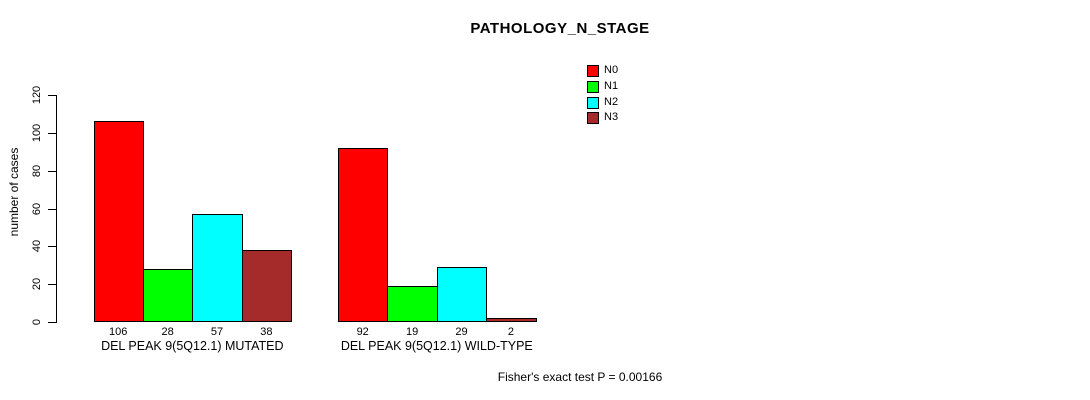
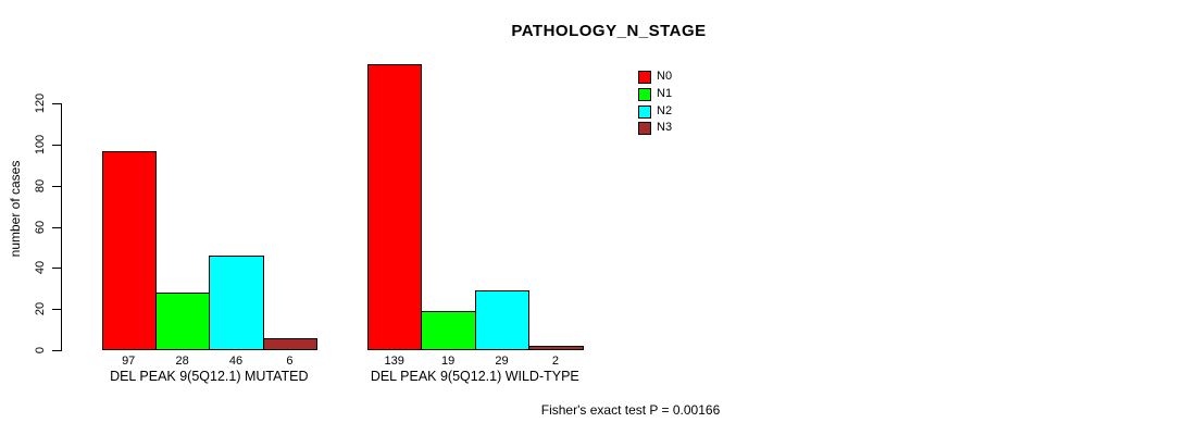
N0/DEL PEAK 9(5Q12.1) MUTATED: 106 -> 97
N2/DEL PEAK 9(5Q12.1) MUTATED: 57 -> 46
N3/DEL PEAK 9(5Q12.1) MUTATED: 38 -> 6
N0/DEL PEAK 9(5Q12.1) WILD-TYPE: 92 -> 139
